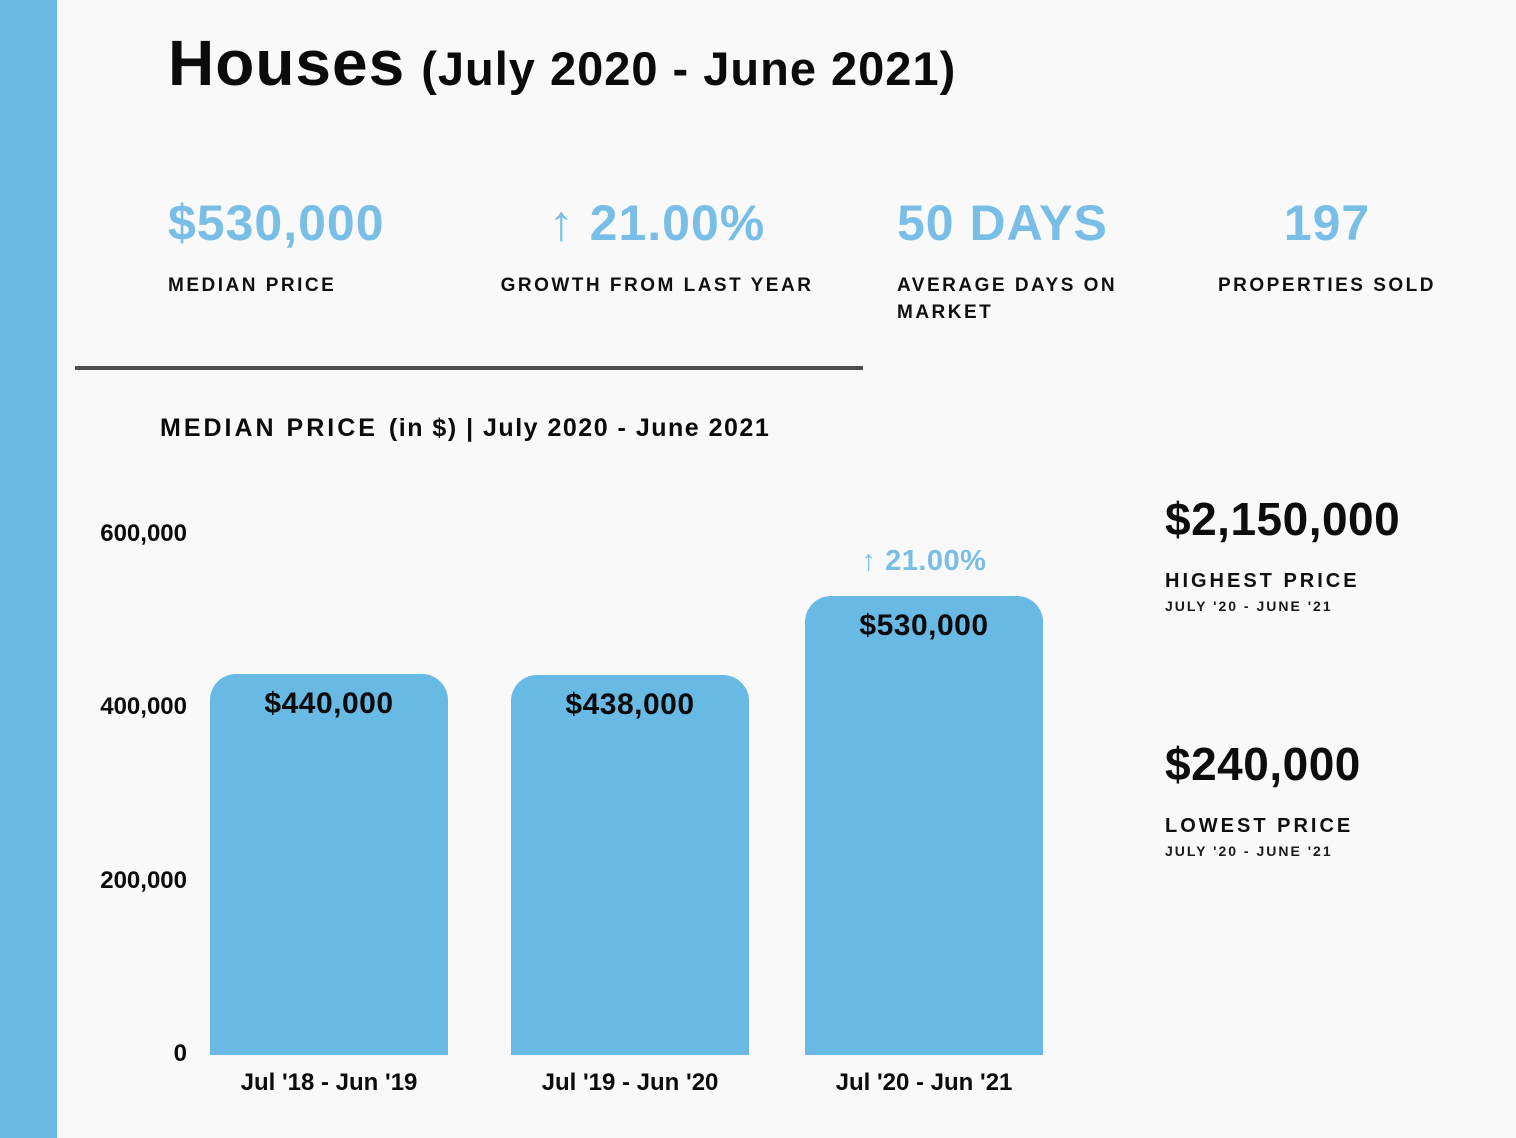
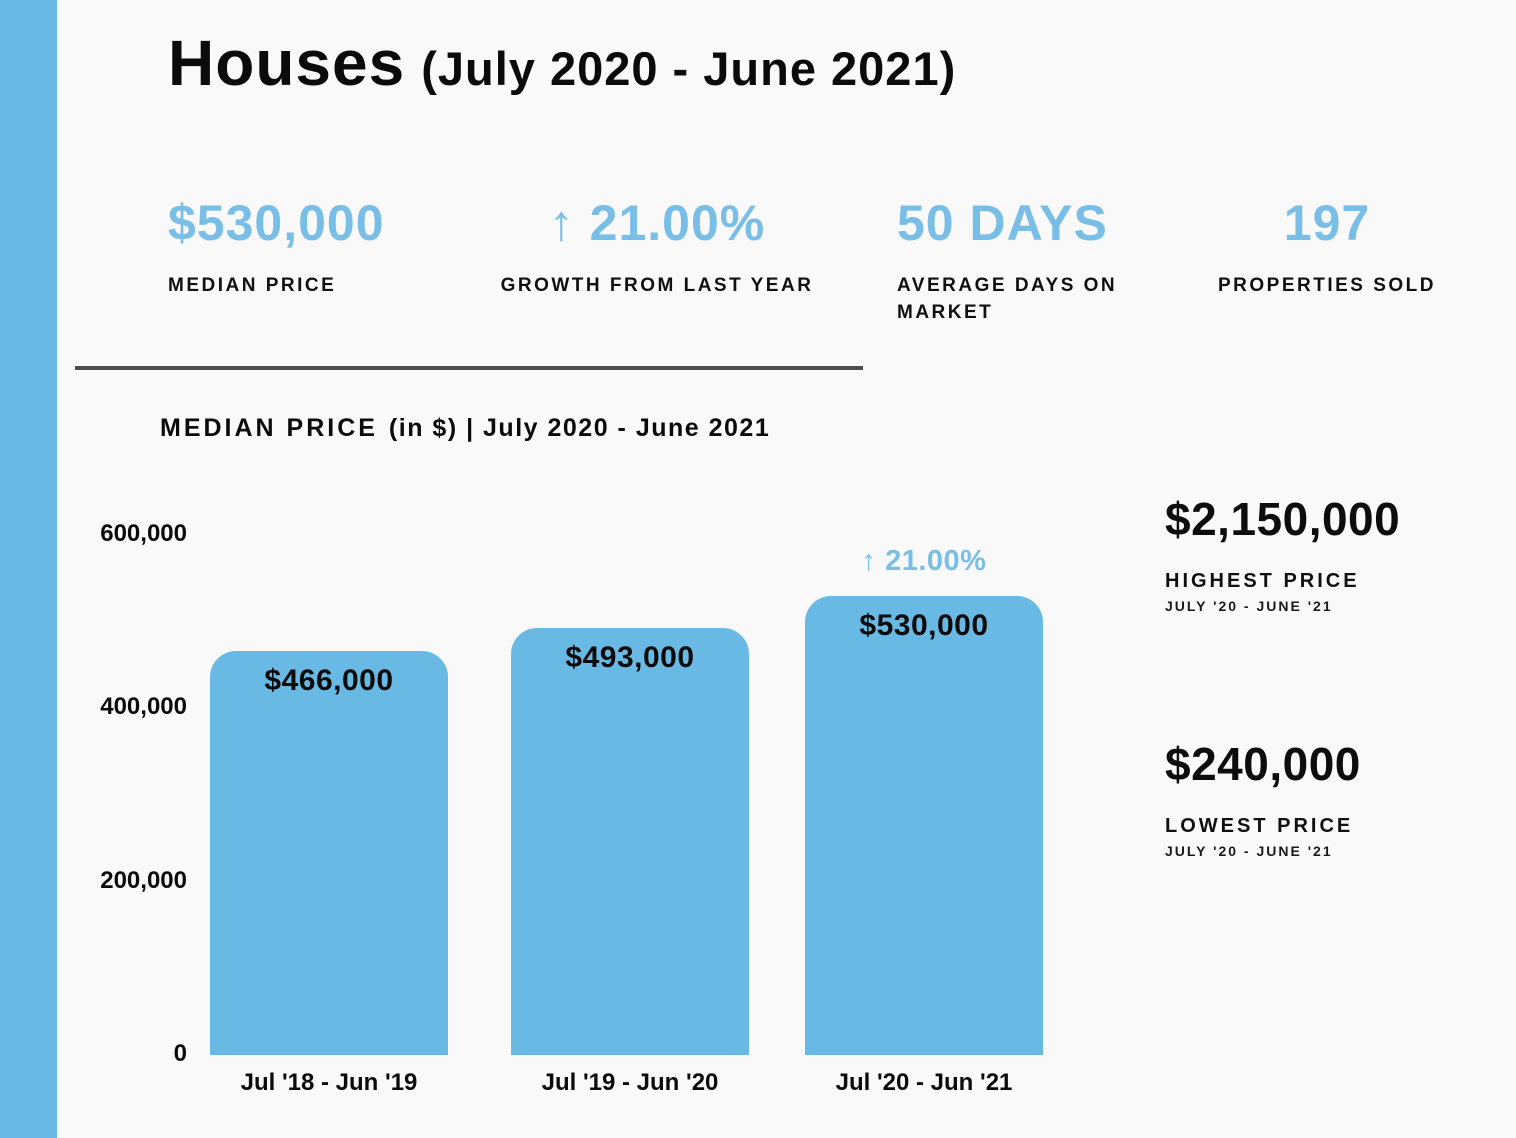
Jul '18 - Jun '19: $440,000 -> $466,000
Jul '19 - Jun '20: $438,000 -> $493,000
